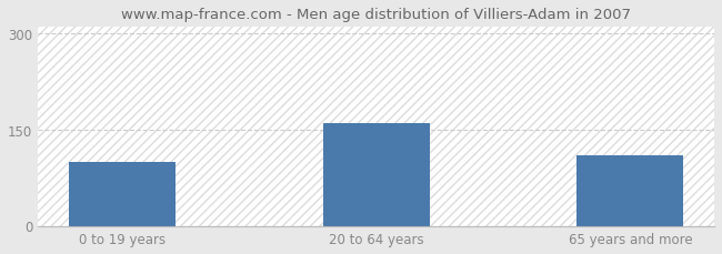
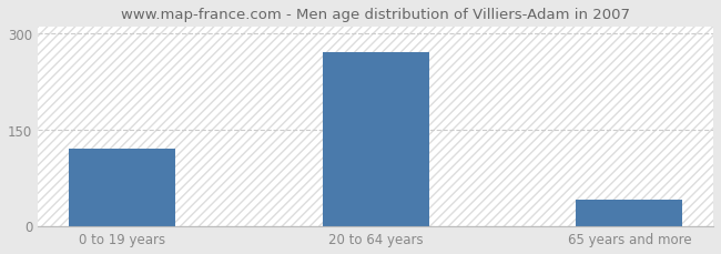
0 to 19 years: 100 -> 120
20 to 64 years: 160 -> 270
65 years and more: 110 -> 40
